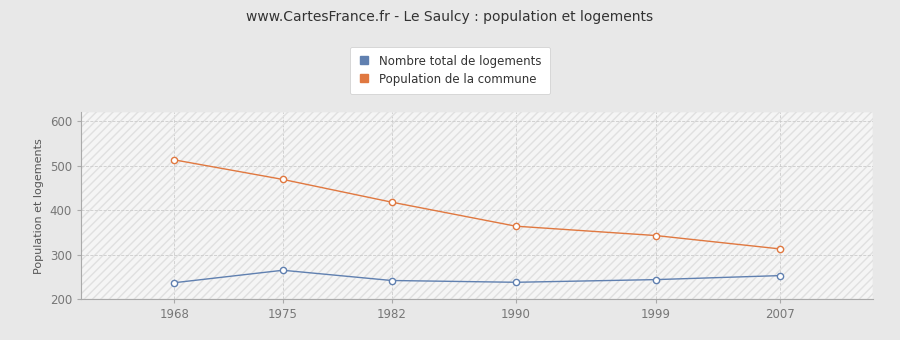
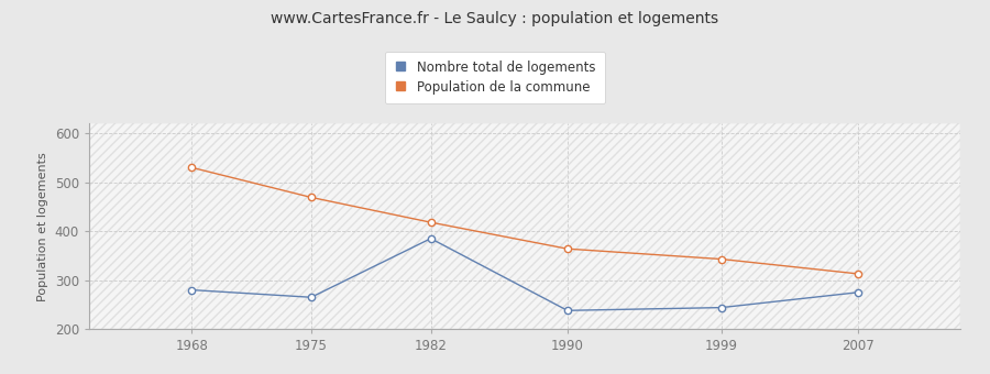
Nombre total de logements/1968: 237 -> 280
Population de la commune/1968: 513 -> 530
Nombre total de logements/1982: 242 -> 385
Nombre total de logements/2007: 253 -> 275
